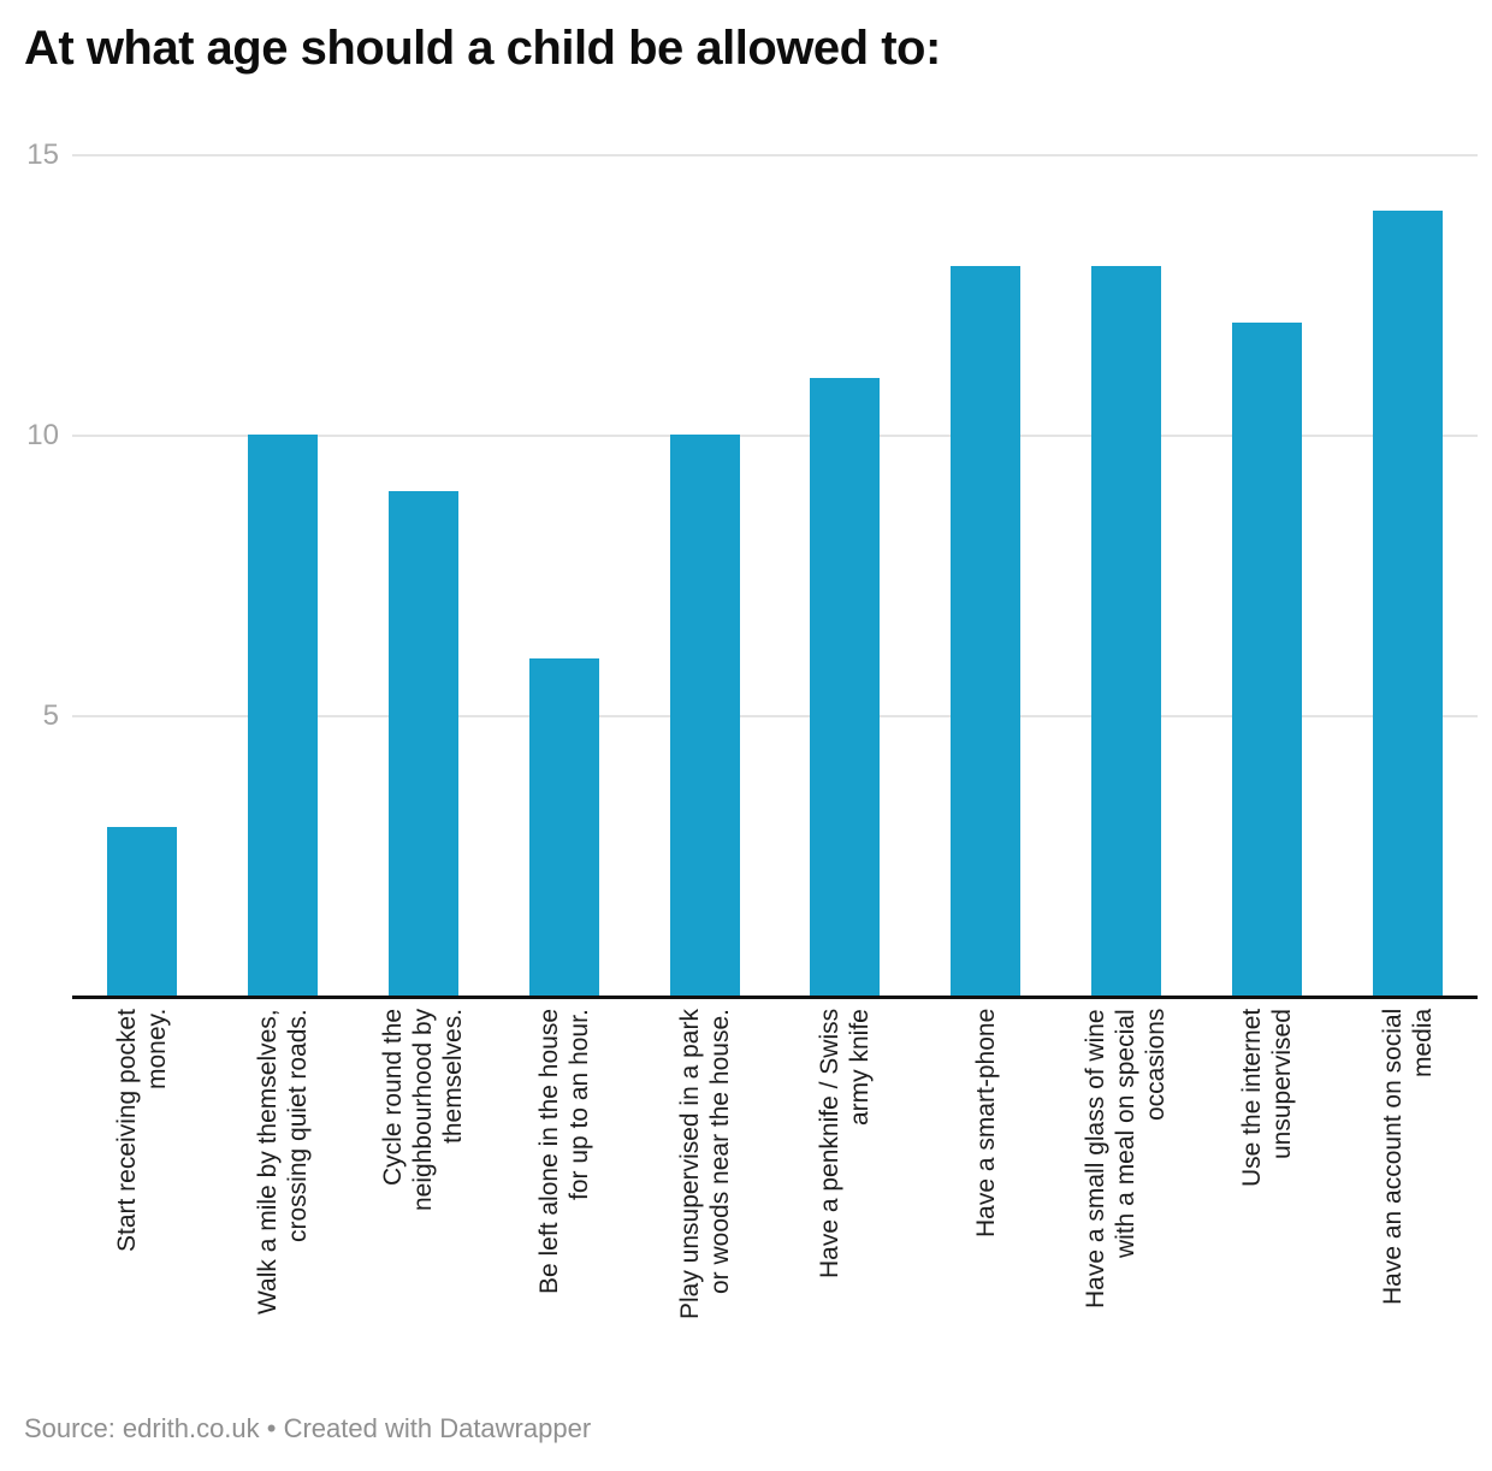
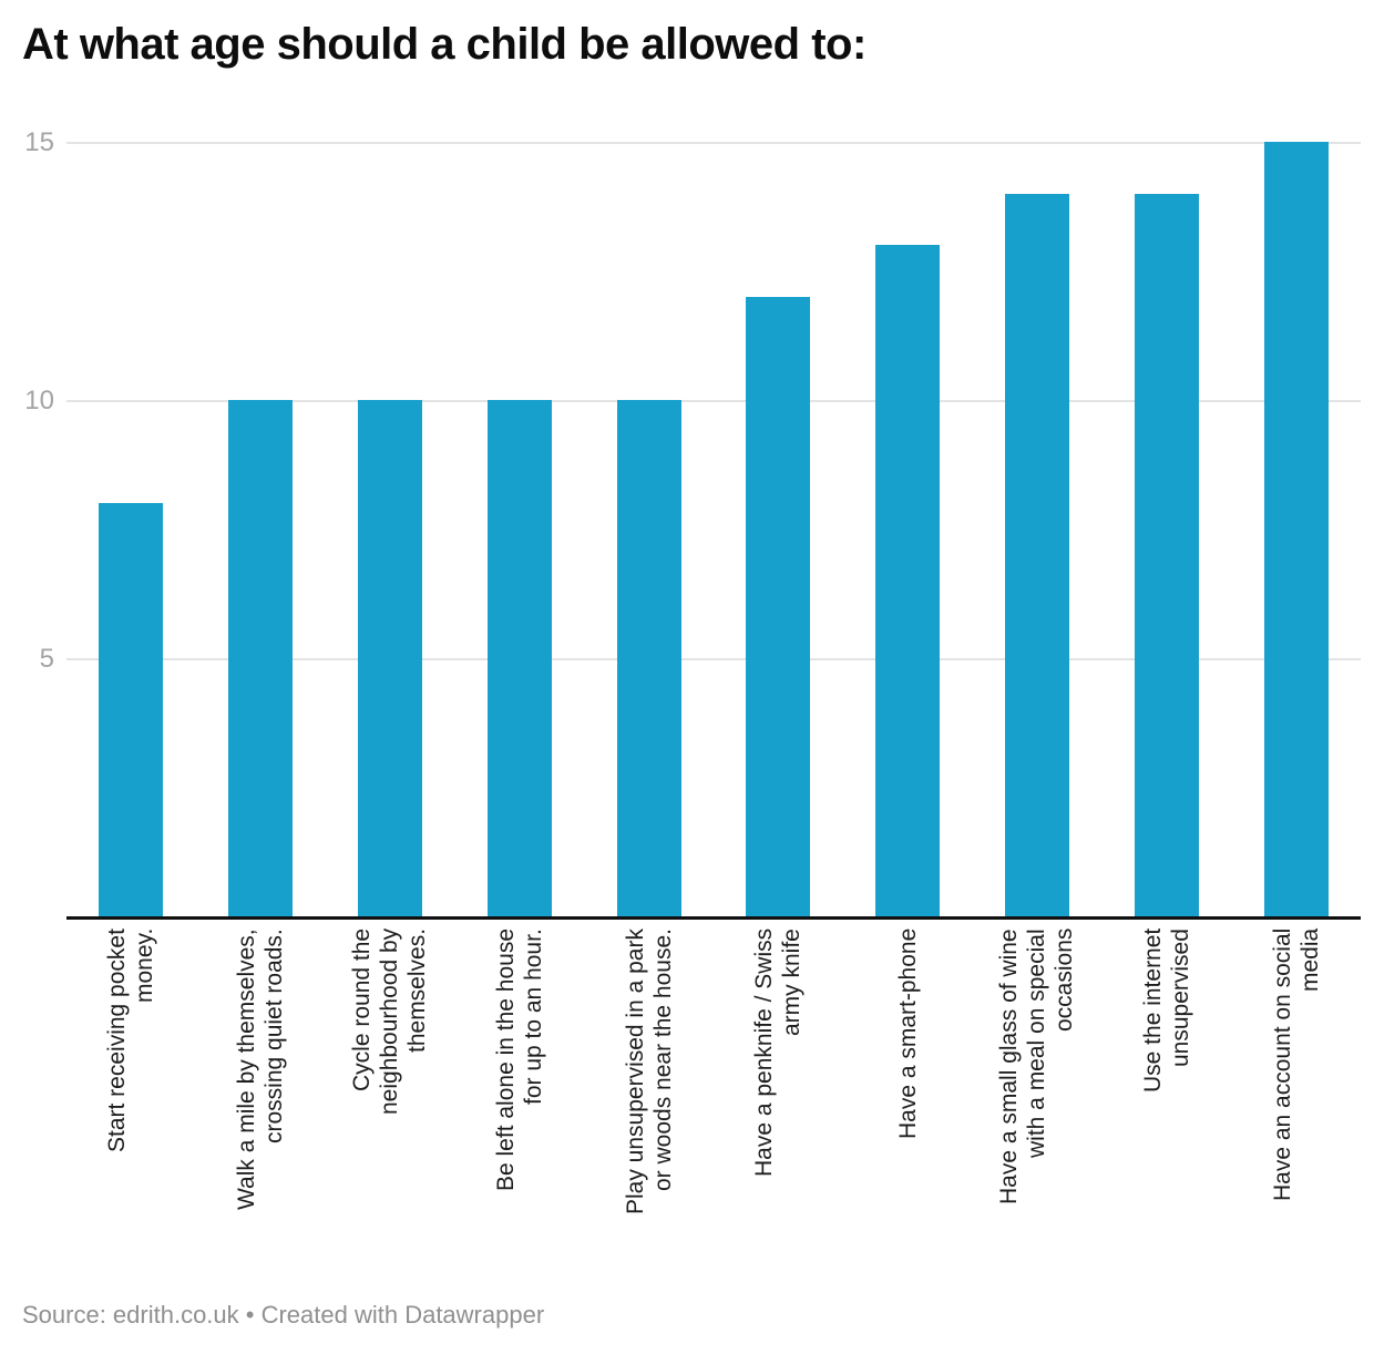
Start receiving pocket money.: 3 -> 8
Cycle round the neighbourhood by themselves.: 9 -> 10
Be left alone in the house for up to an hour.: 6 -> 10
Have a penknife / Swiss army knife: 11 -> 12
Have a small glass of wine with a meal on special occasions: 13 -> 14
Use the internet unsupervised: 12 -> 14
Have an account on social media: 14 -> 15
